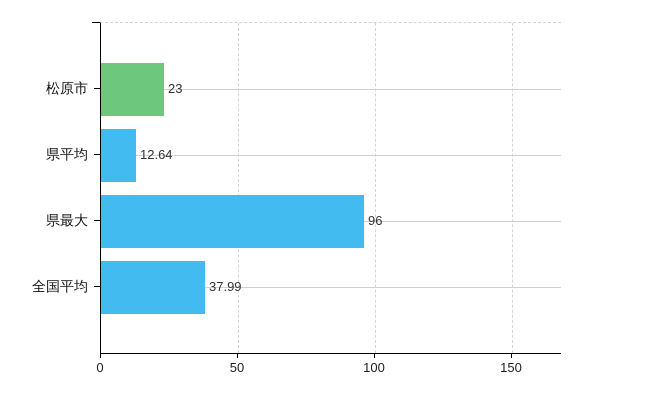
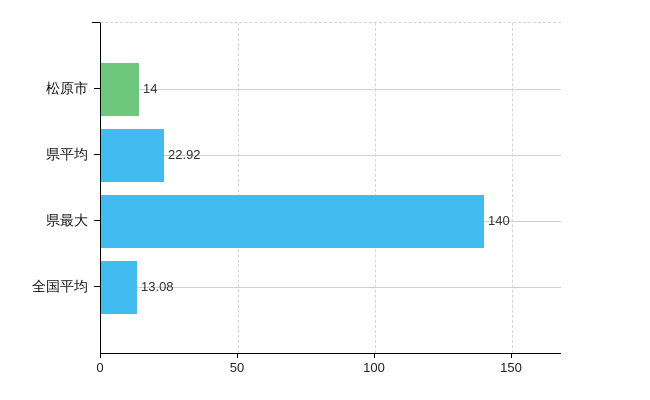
松原市: 23 -> 14
県平均: 12.64 -> 22.92
県最大: 96 -> 140
全国平均: 37.99 -> 13.08
